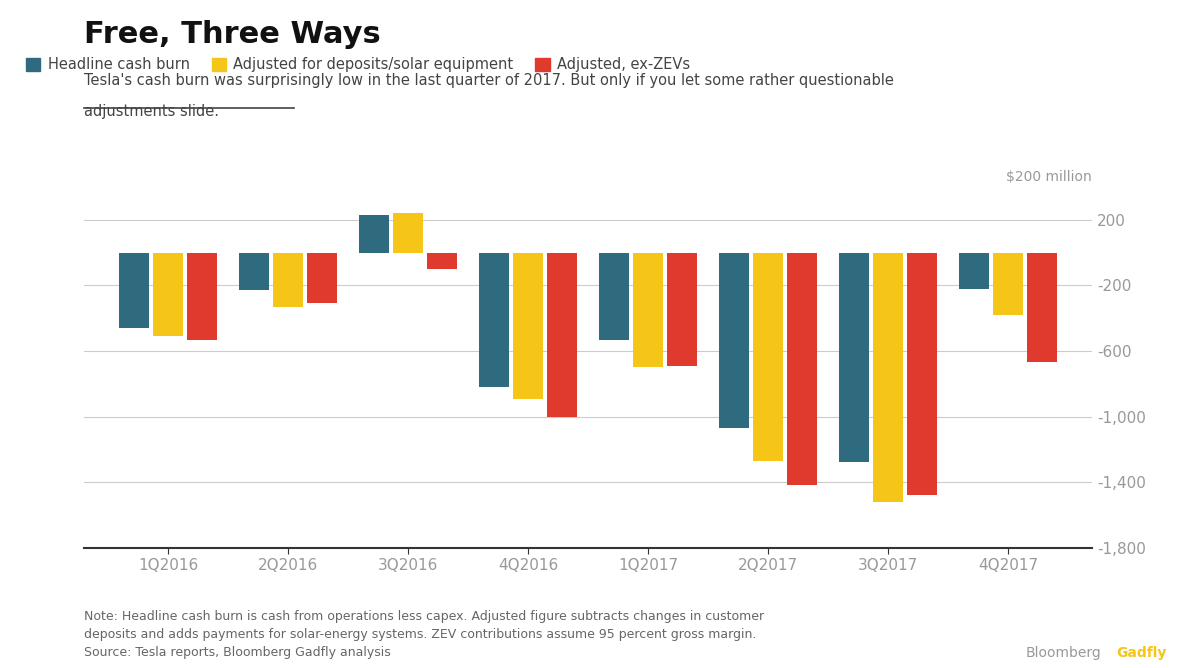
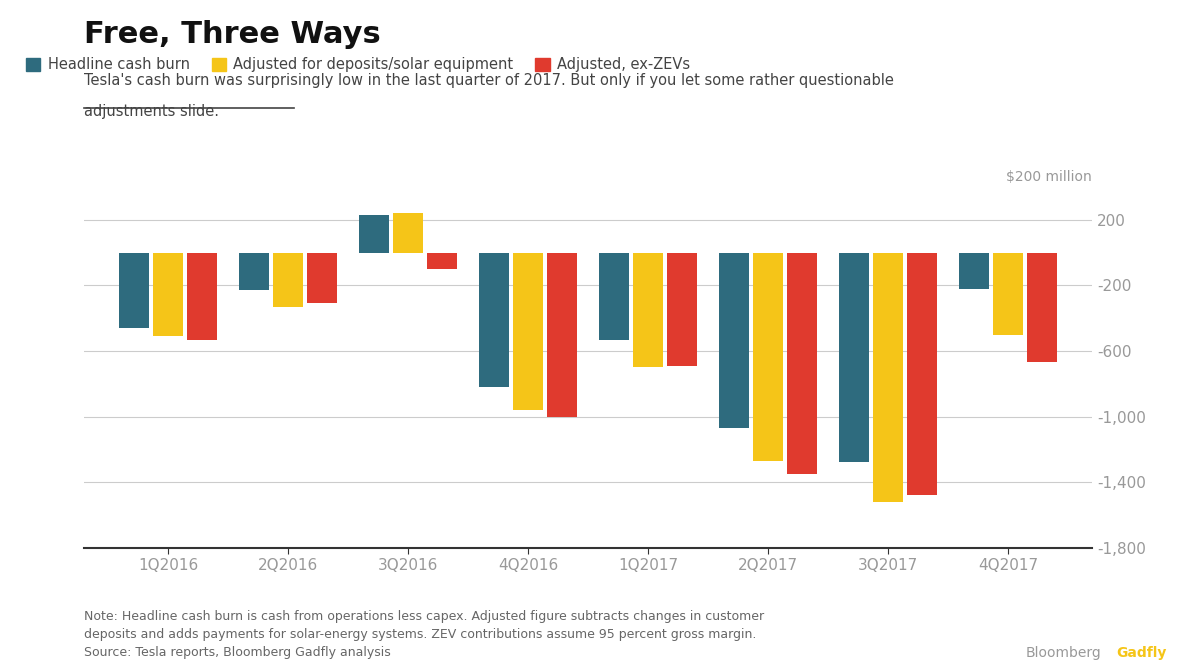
Adjusted for deposits/solar equipment/4Q2016: -890 -> -960
Adjusted, ex-ZEVs/2Q2017: -1,420 -> -1,350
Adjusted for deposits/solar equipment/4Q2017: -380 -> -500
